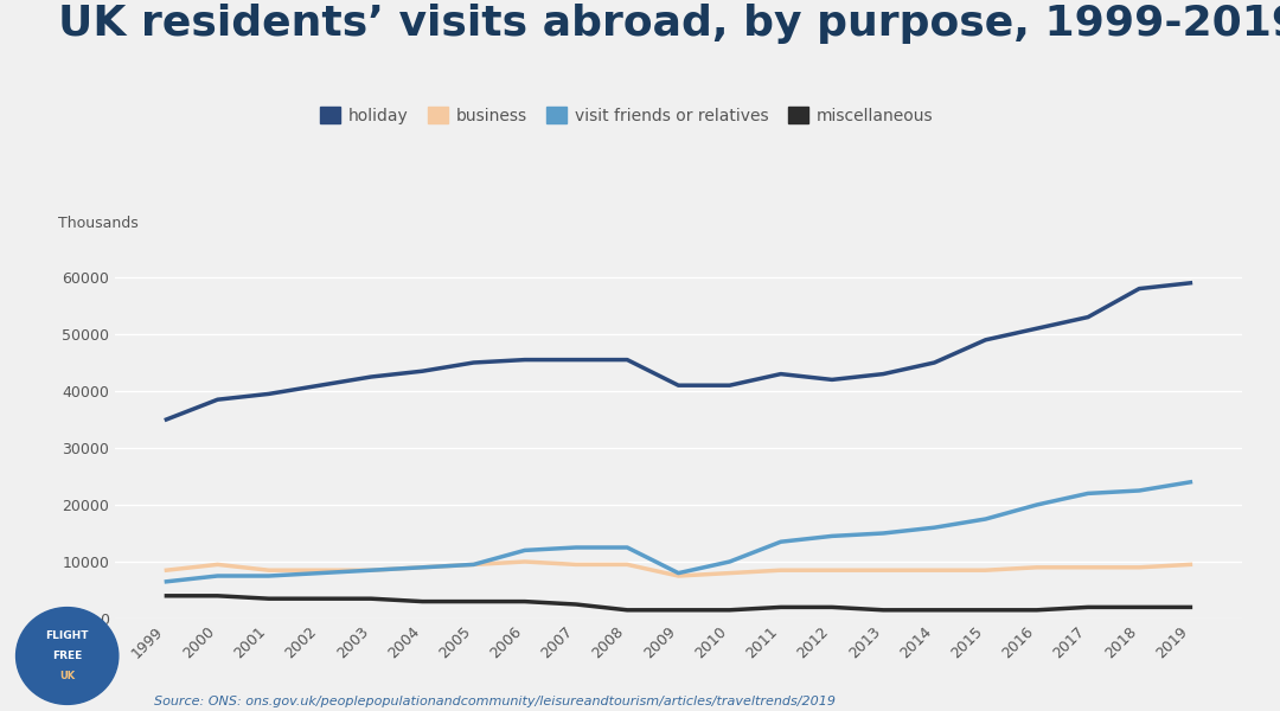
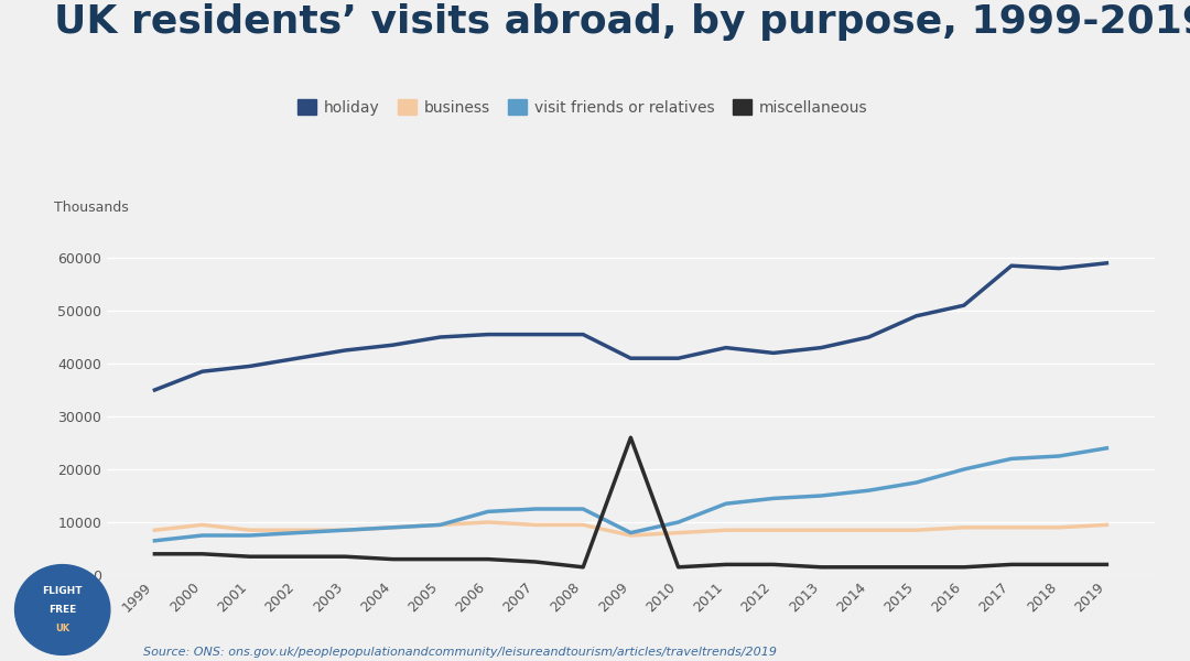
miscellaneous/2009: 1500 -> 26000
holiday/2017: 53000 -> 58500
